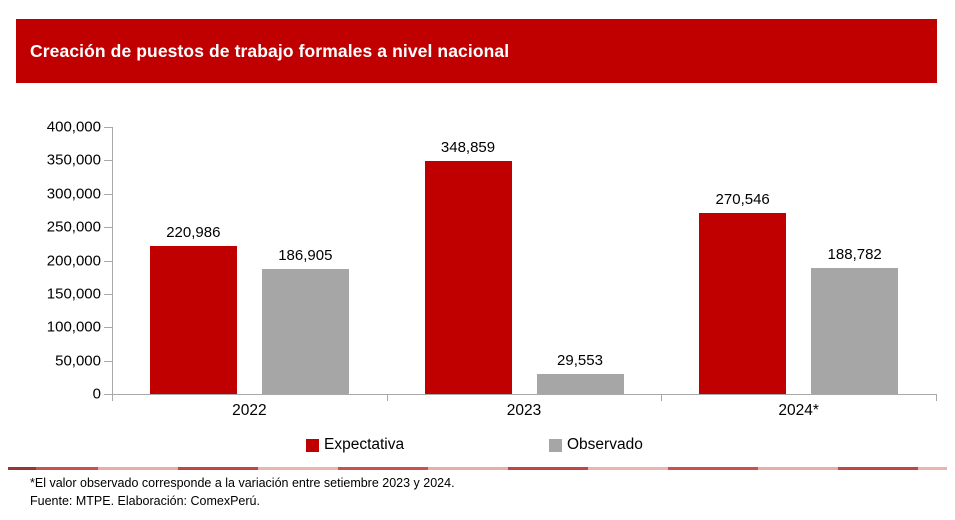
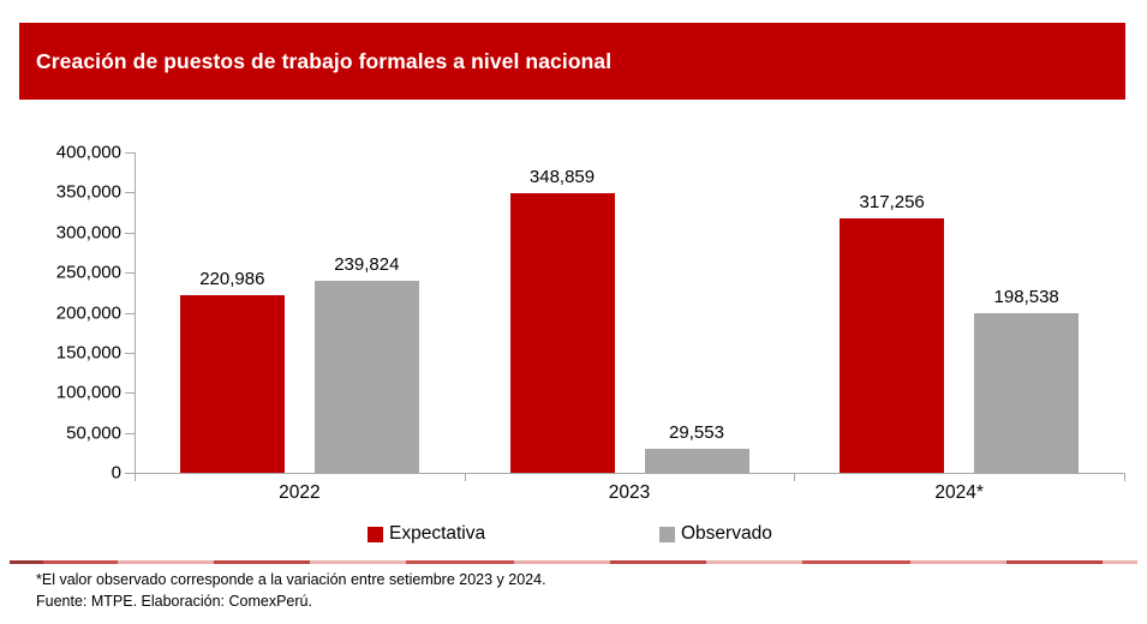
Observado/2022: 186,905 -> 239,824
Expectativa/2024*: 270,546 -> 317,256
Observado/2024*: 188,782 -> 198,538
